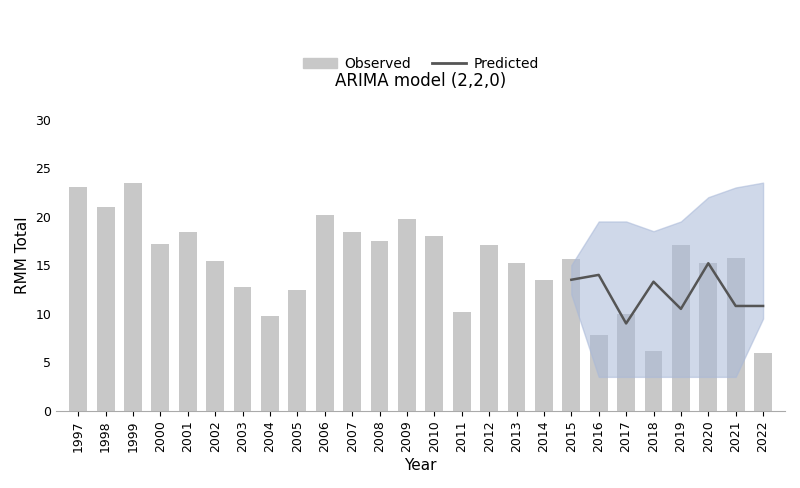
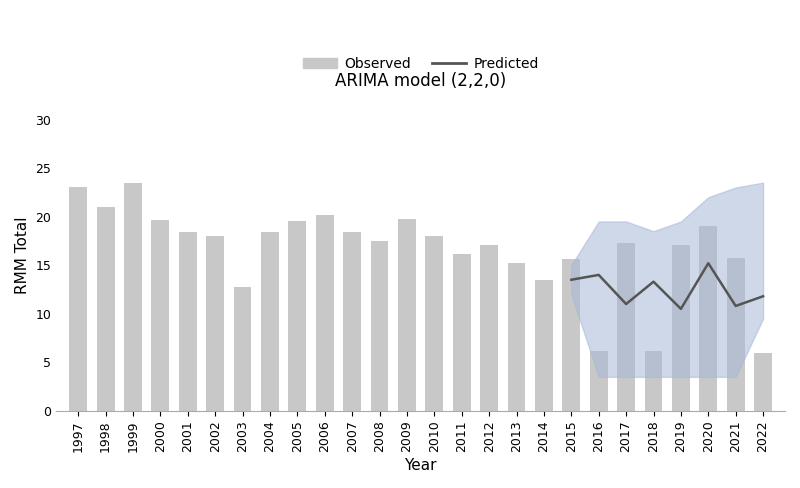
Observed/2000: 17.2 -> 19.7
Observed/2002: 15.4 -> 18.0
Observed/2004: 9.8 -> 18.4
Observed/2005: 12.4 -> 19.6
Observed/2011: 10.2 -> 16.1
Observed/2016: 7.8 -> 6.2
Observed/2017: 10.0 -> 17.3
Predicted/2017: 9.0 -> 11.0
Observed/2020: 15.2 -> 19.0
Predicted/2022: 10.8 -> 11.8
